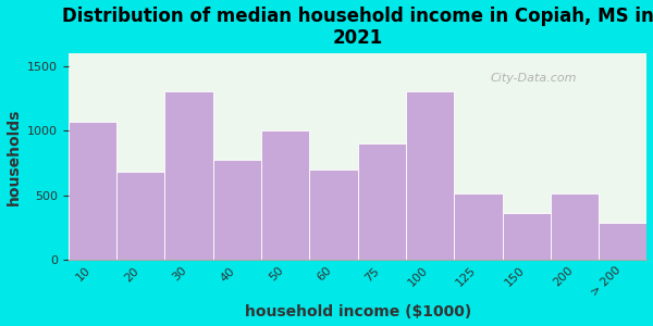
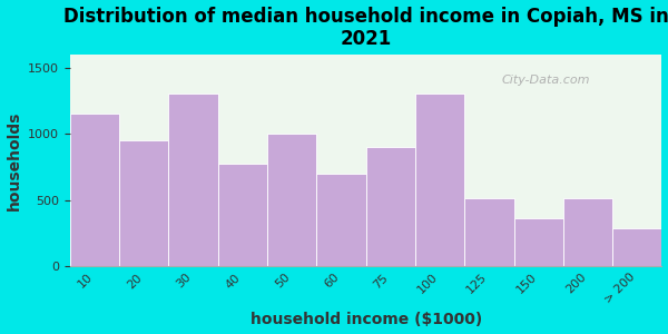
10: 1070 -> 1150
20: 680 -> 950
